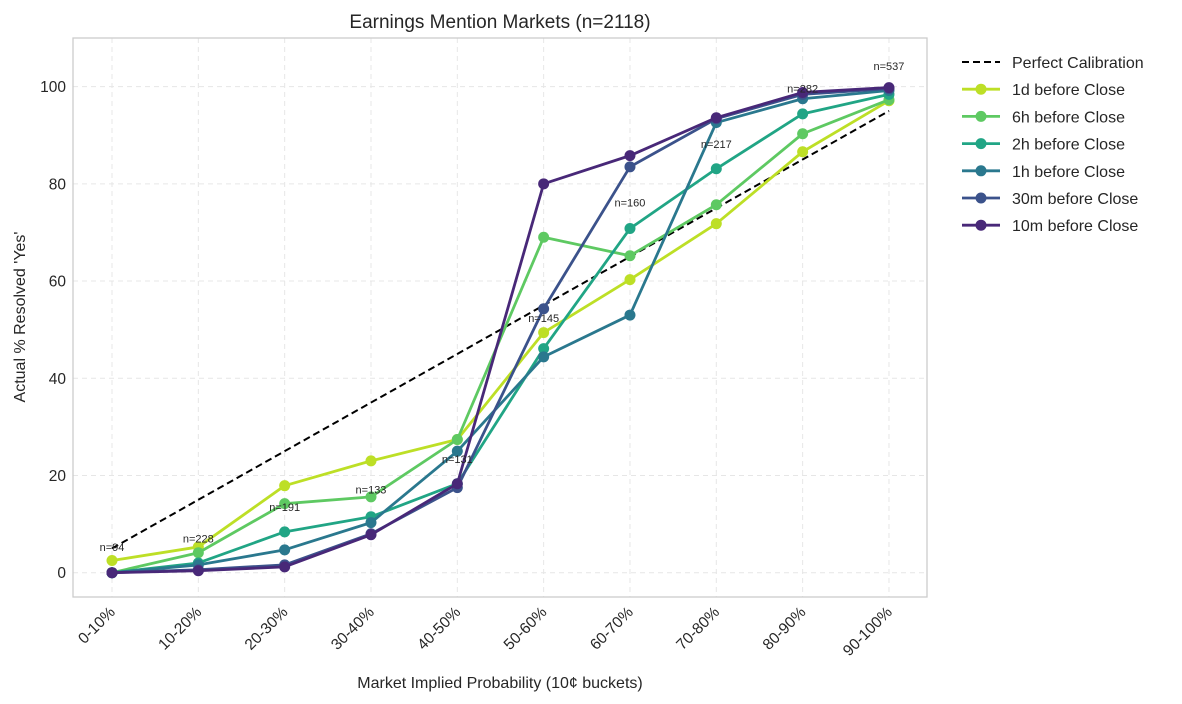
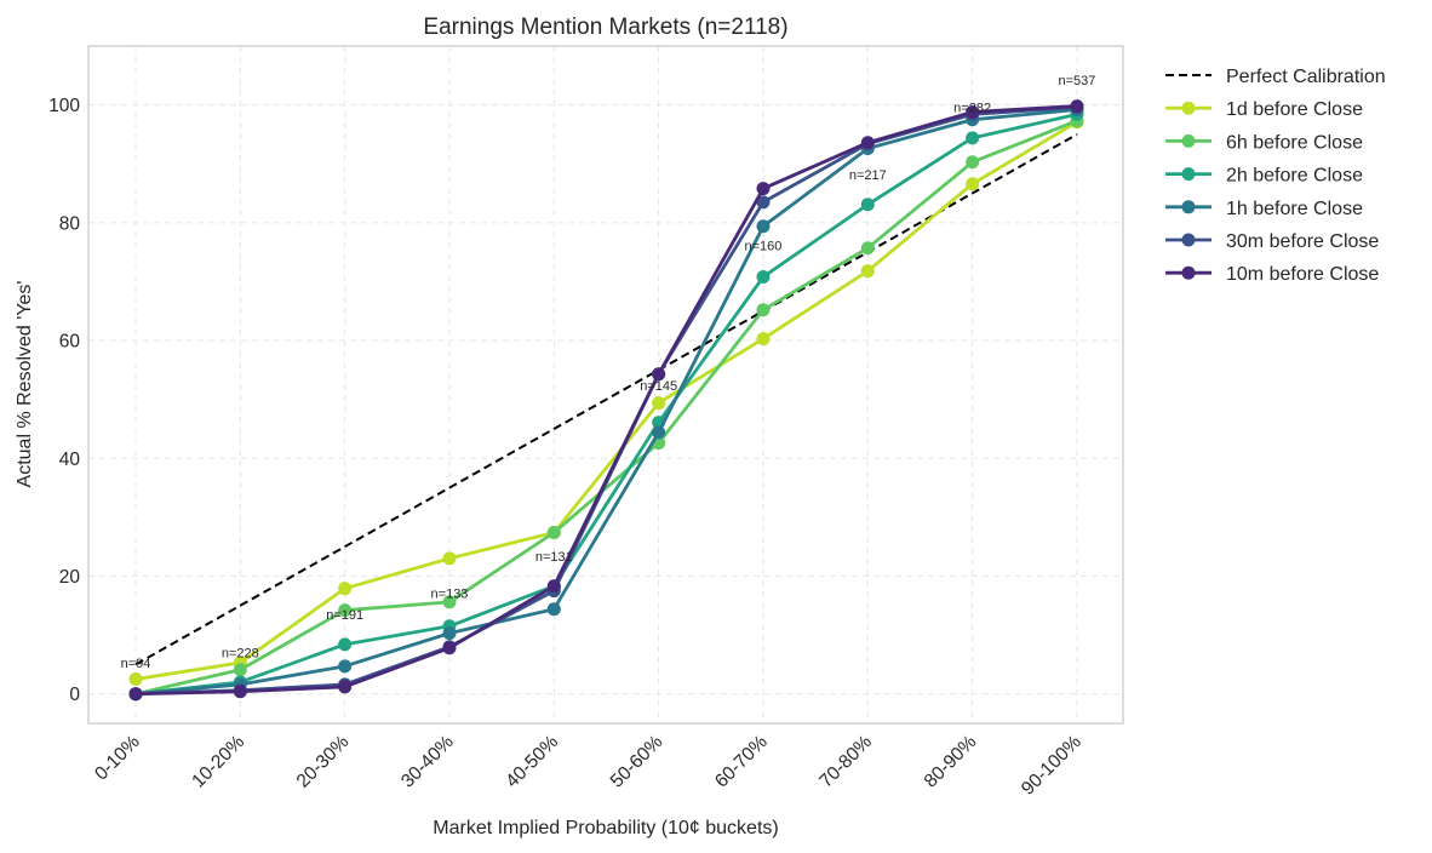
1h before Close/40-50%: 25 -> 14
6h before Close/50-60%: 69 -> 43
10m before Close/50-60%: 80 -> 54
1h before Close/60-70%: 53 -> 79
